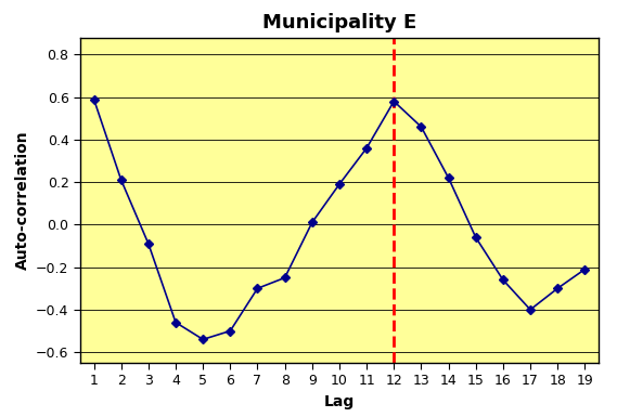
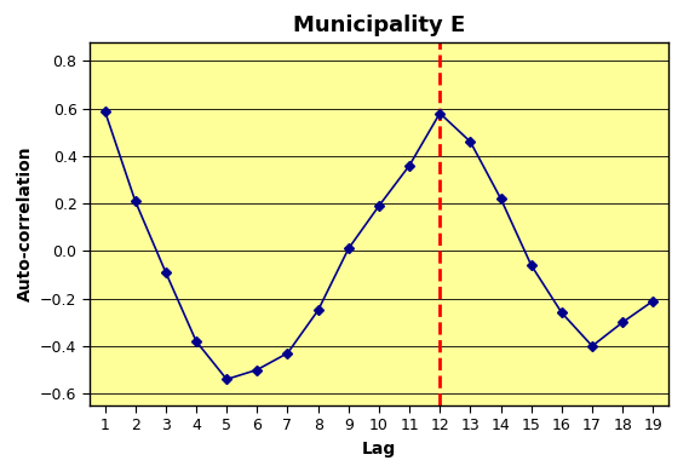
4: -0.46 -> -0.38
7: -0.30 -> -0.43
